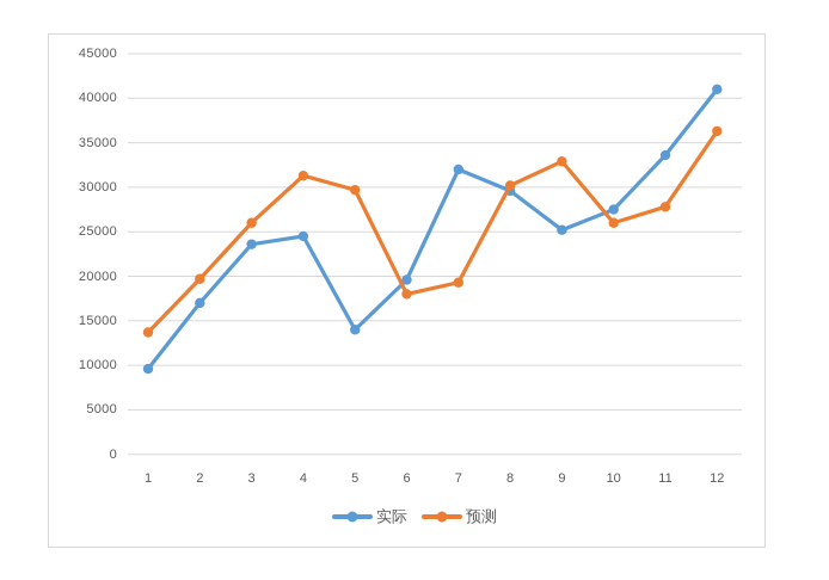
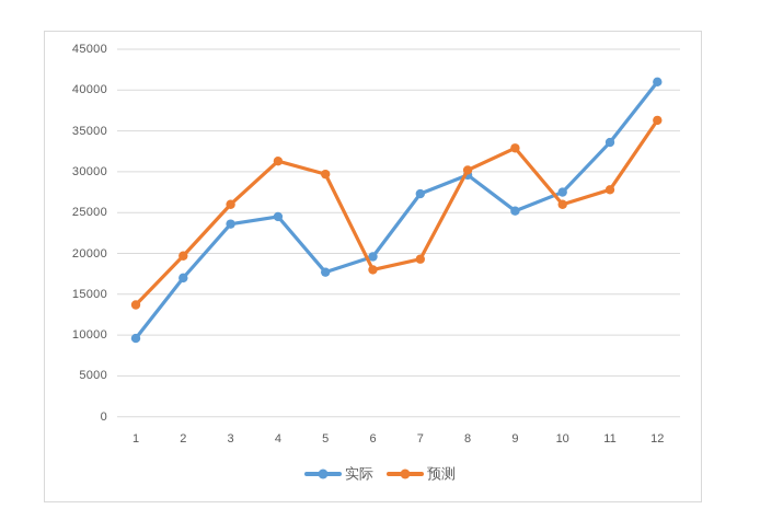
实际/5: 14000 -> 18000
实际/7: 32000 -> 27000
